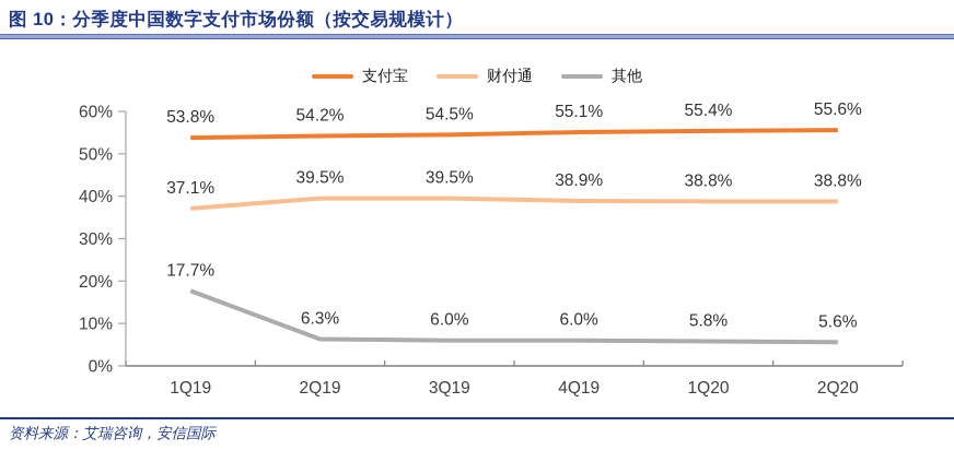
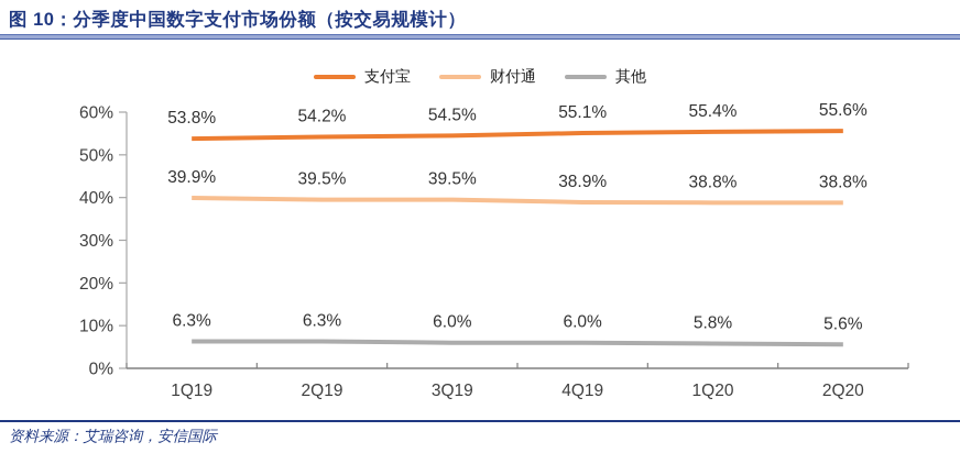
财付通/1Q19: 37.1% -> 39.9%
其他/1Q19: 17.7% -> 6.3%
